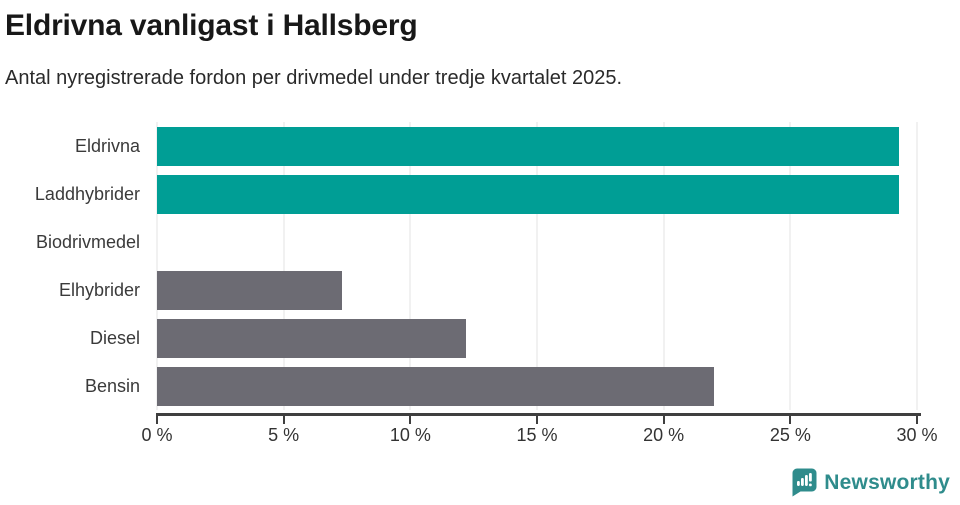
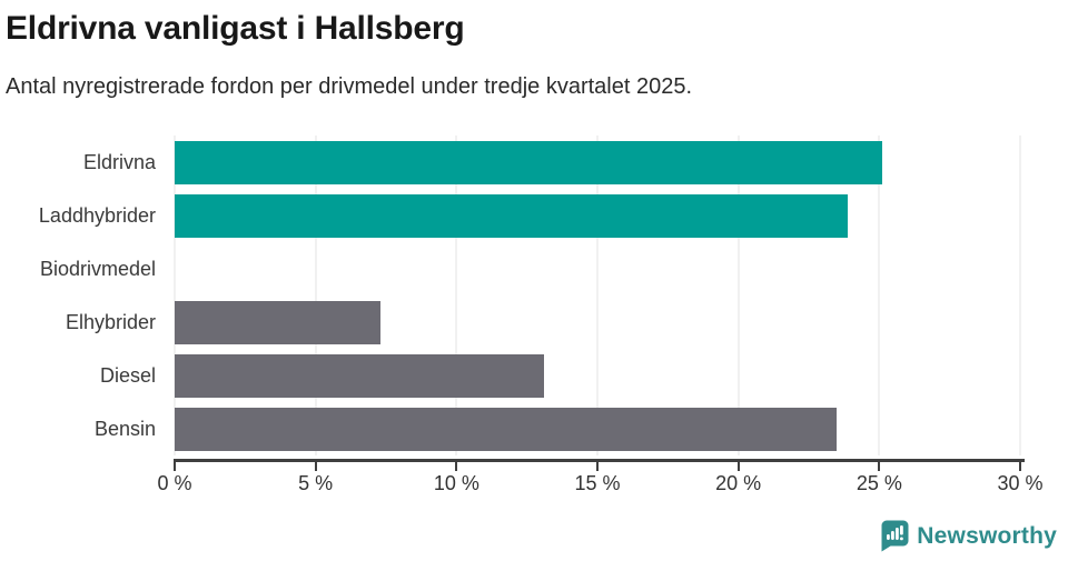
Eldrivna: 29.3% -> 25.1%
Laddhybrider: 29.3% -> 23.9%
Diesel: 12.2% -> 13.1%
Bensin: 22.0% -> 23.5%
